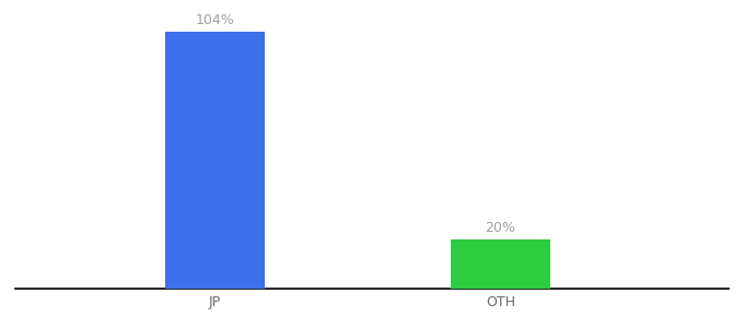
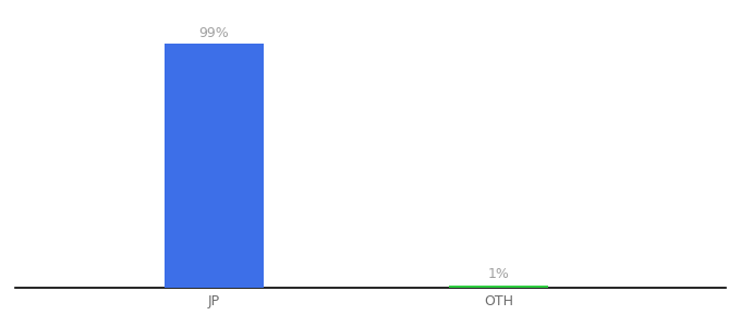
JP: 104% -> 99%
OTH: 20% -> 1%
